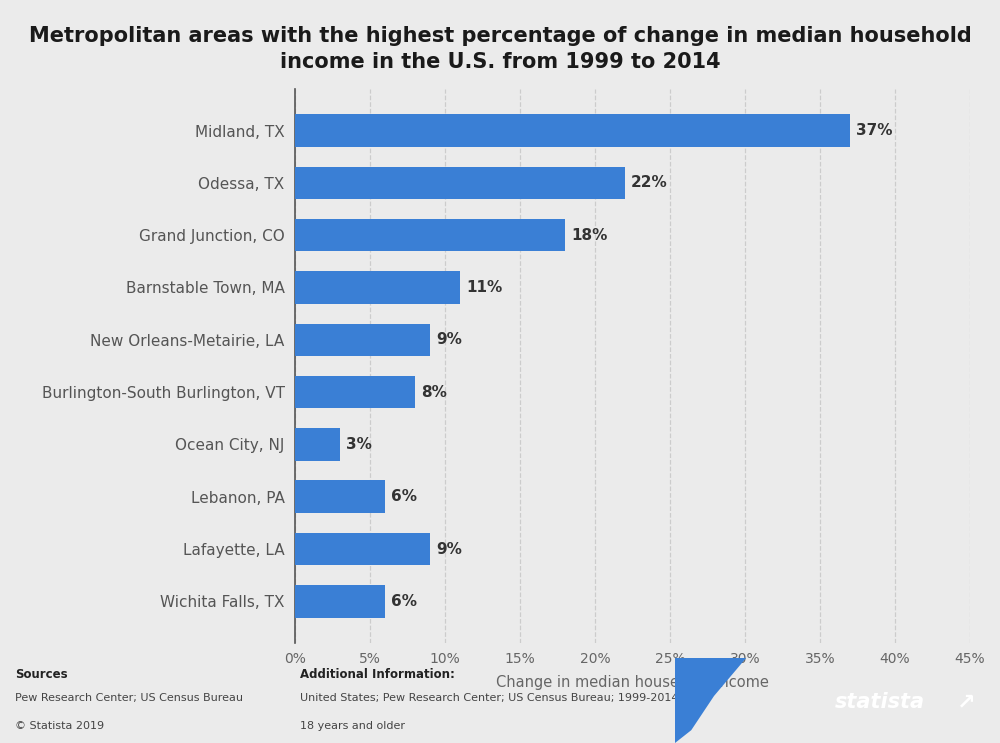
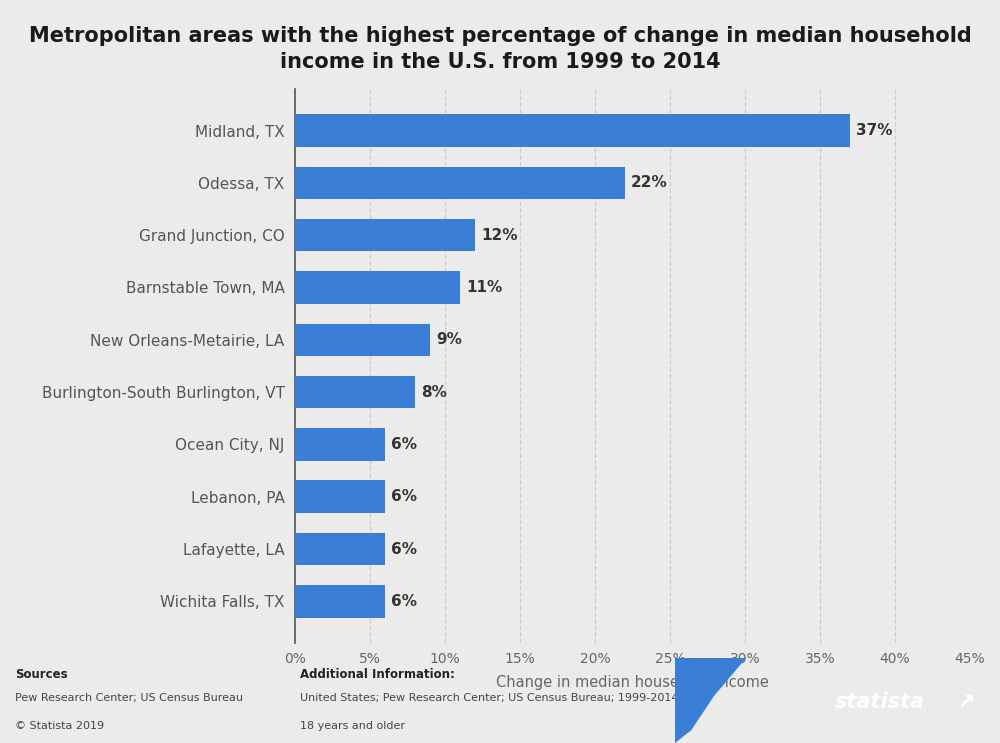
Grand Junction, CO: 18% -> 12%
Ocean City, NJ: 3% -> 6%
Lafayette, LA: 9% -> 6%
